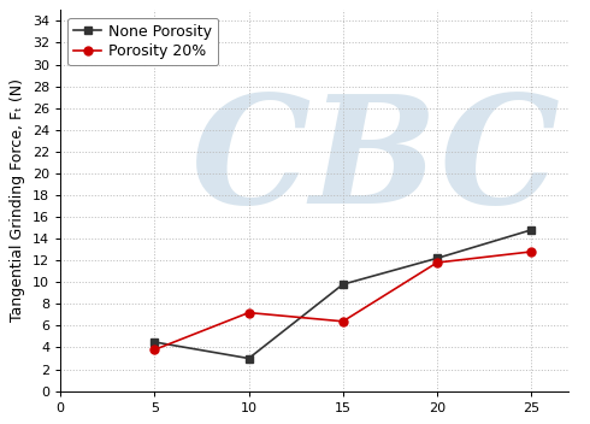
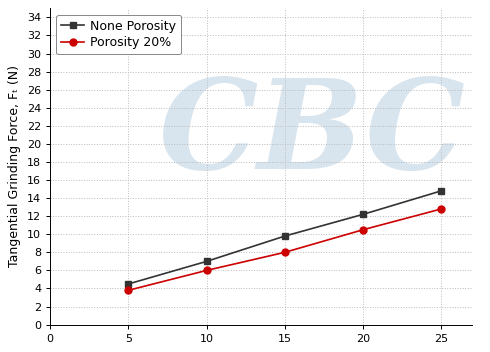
None Porosity/10: 3.0 -> 7.0
Porosity 20%/10: 7.2 -> 6.0
Porosity 20%/15: 6.4 -> 8.0
Porosity 20%/20: 11.8 -> 10.5
